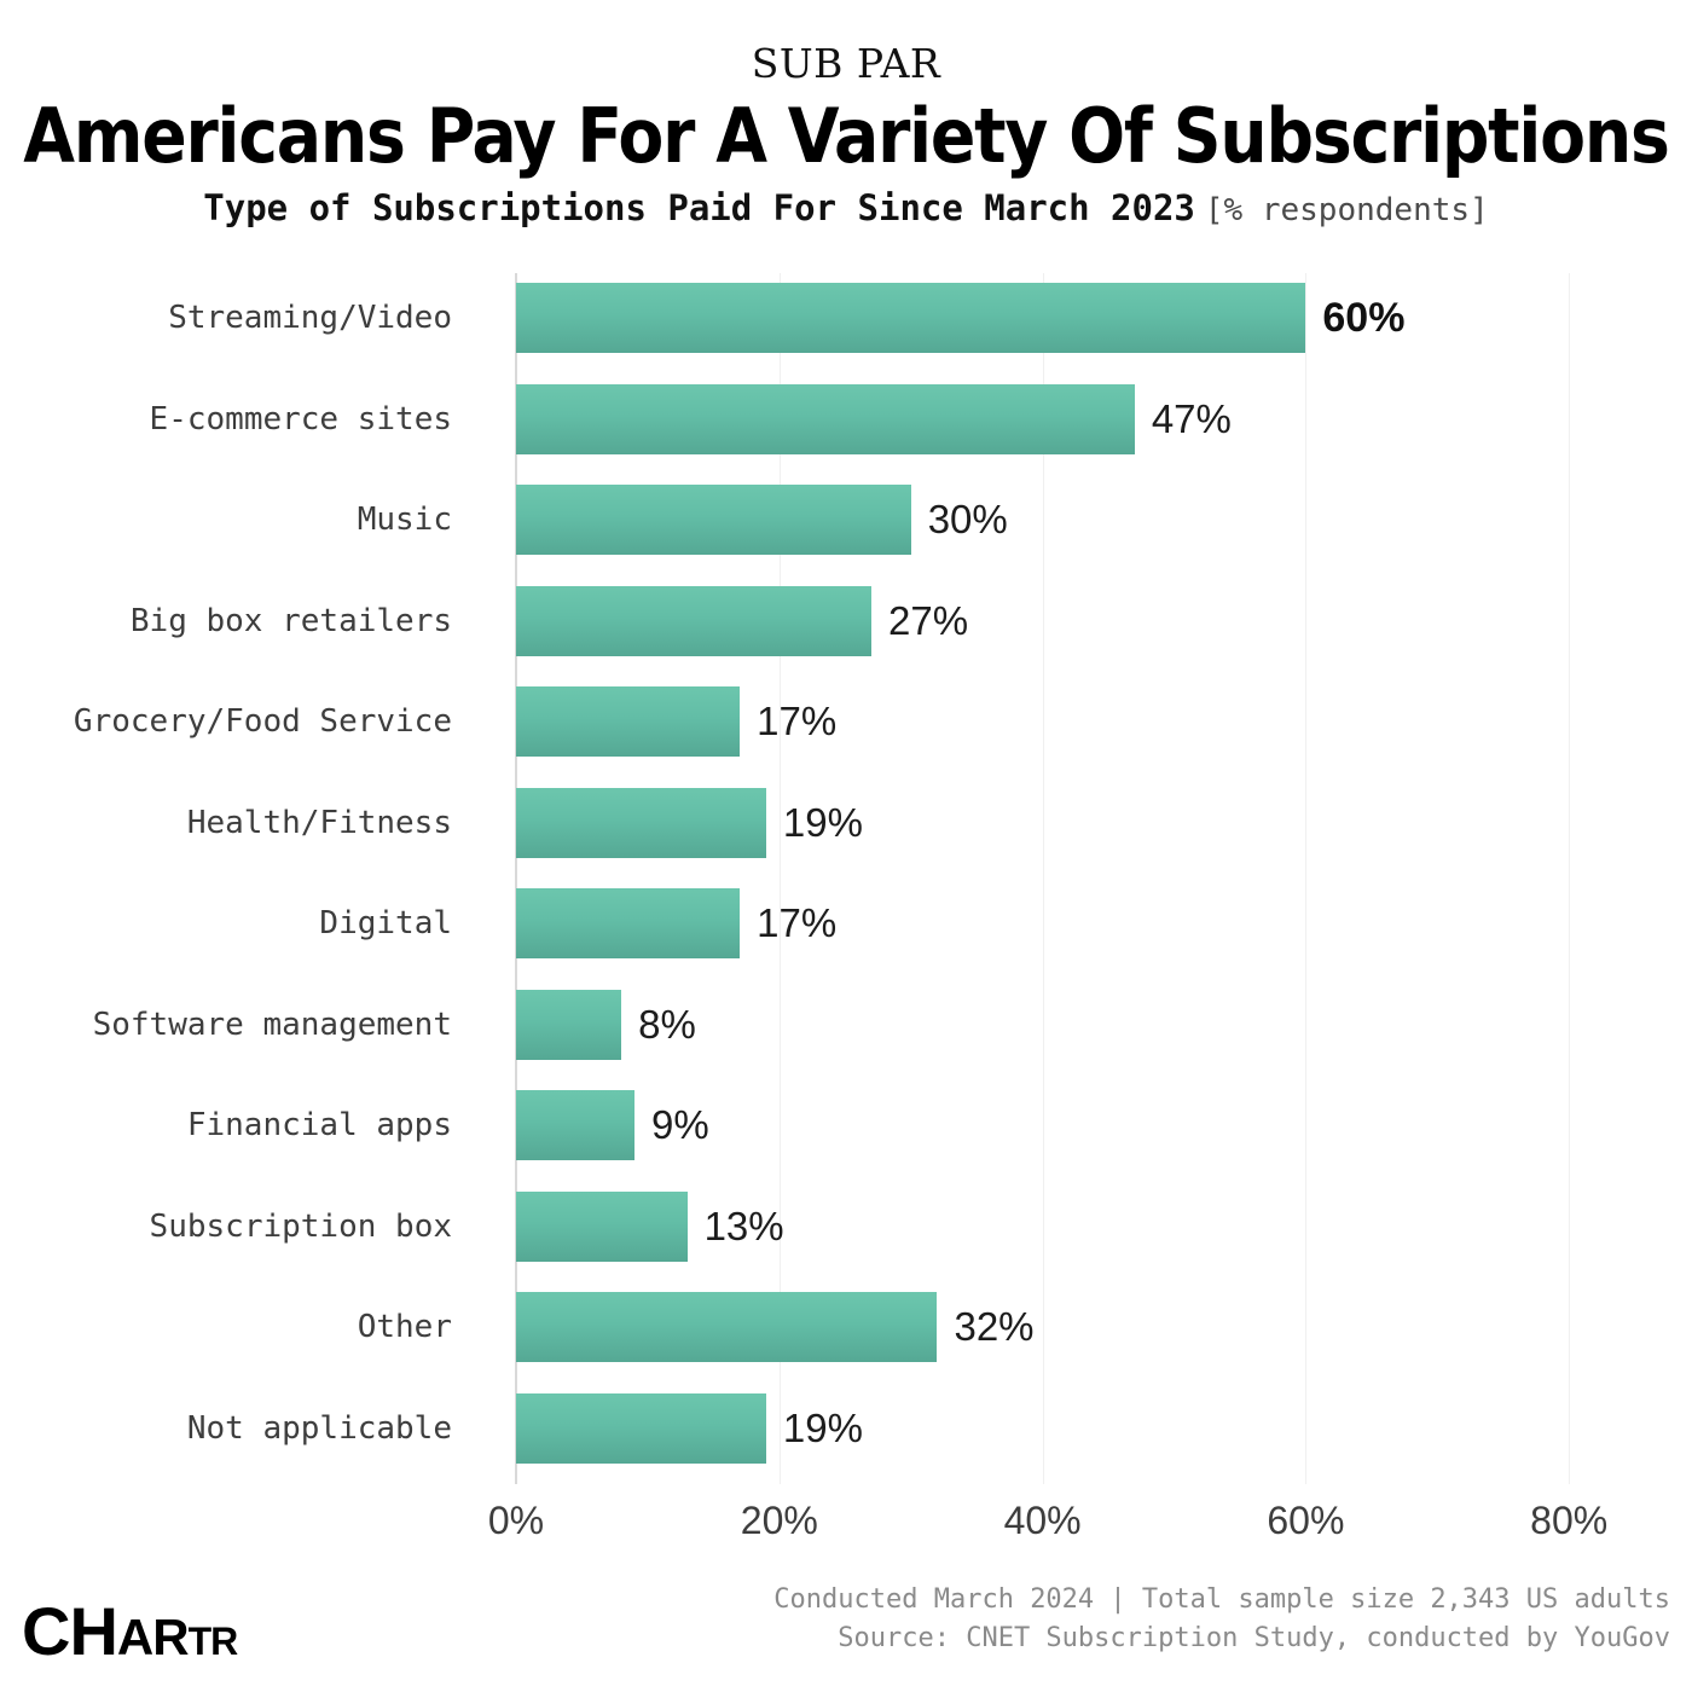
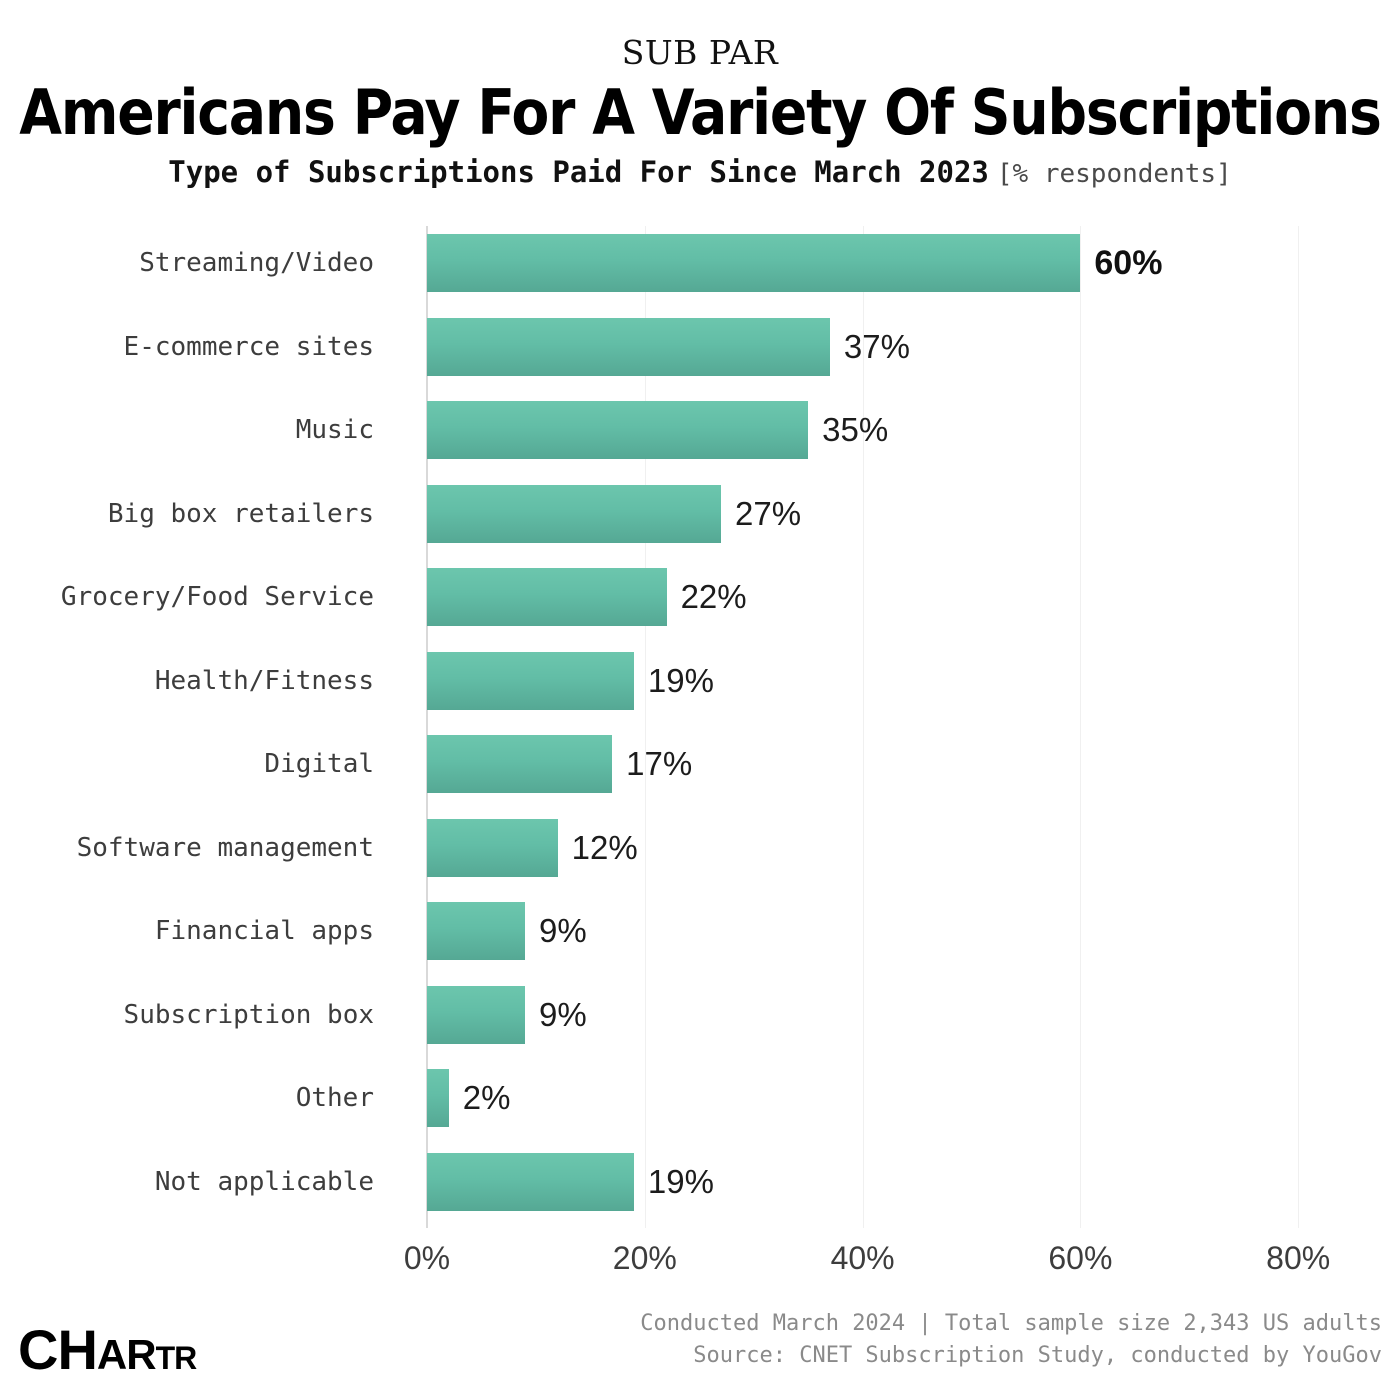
E-commerce sites: 47% -> 37%
Music: 30% -> 35%
Grocery/Food Service: 17% -> 22%
Software management: 8% -> 12%
Subscription box: 13% -> 9%
Other: 32% -> 2%
